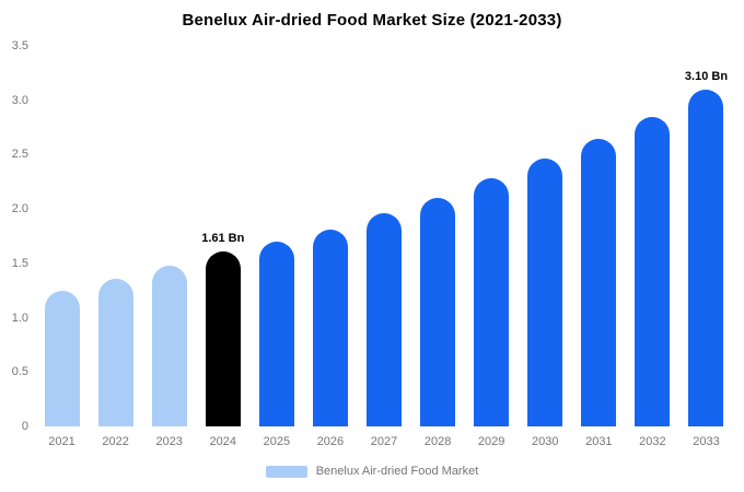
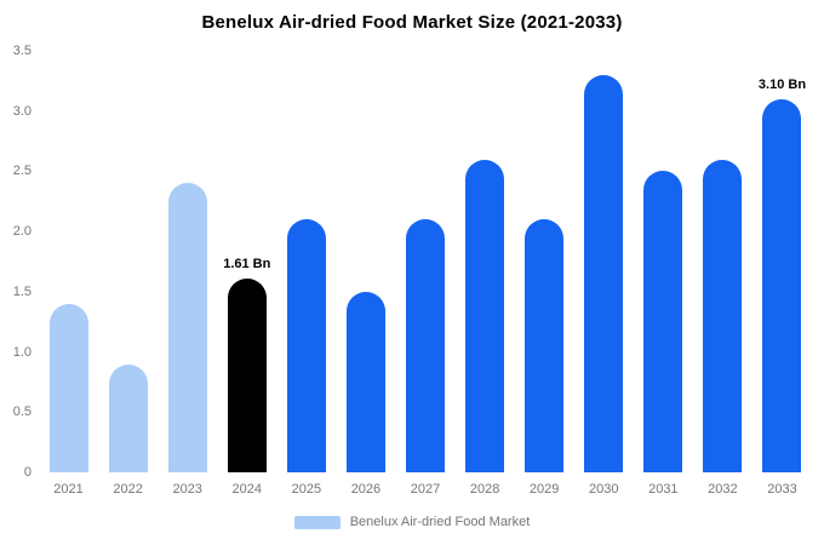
2021: 1.2 -> 1.4
2022: 1.4 -> 0.9
2023: 1.5 -> 2.4
2025: 1.7 -> 2.1
2026: 1.8 -> 1.5
2027: 2.0 -> 2.1
2028: 2.1 -> 2.6
2029: 2.3 -> 2.1
2030: 2.5 -> 3.3
2031: 2.6 -> 2.5
2032: 2.9 -> 2.6
